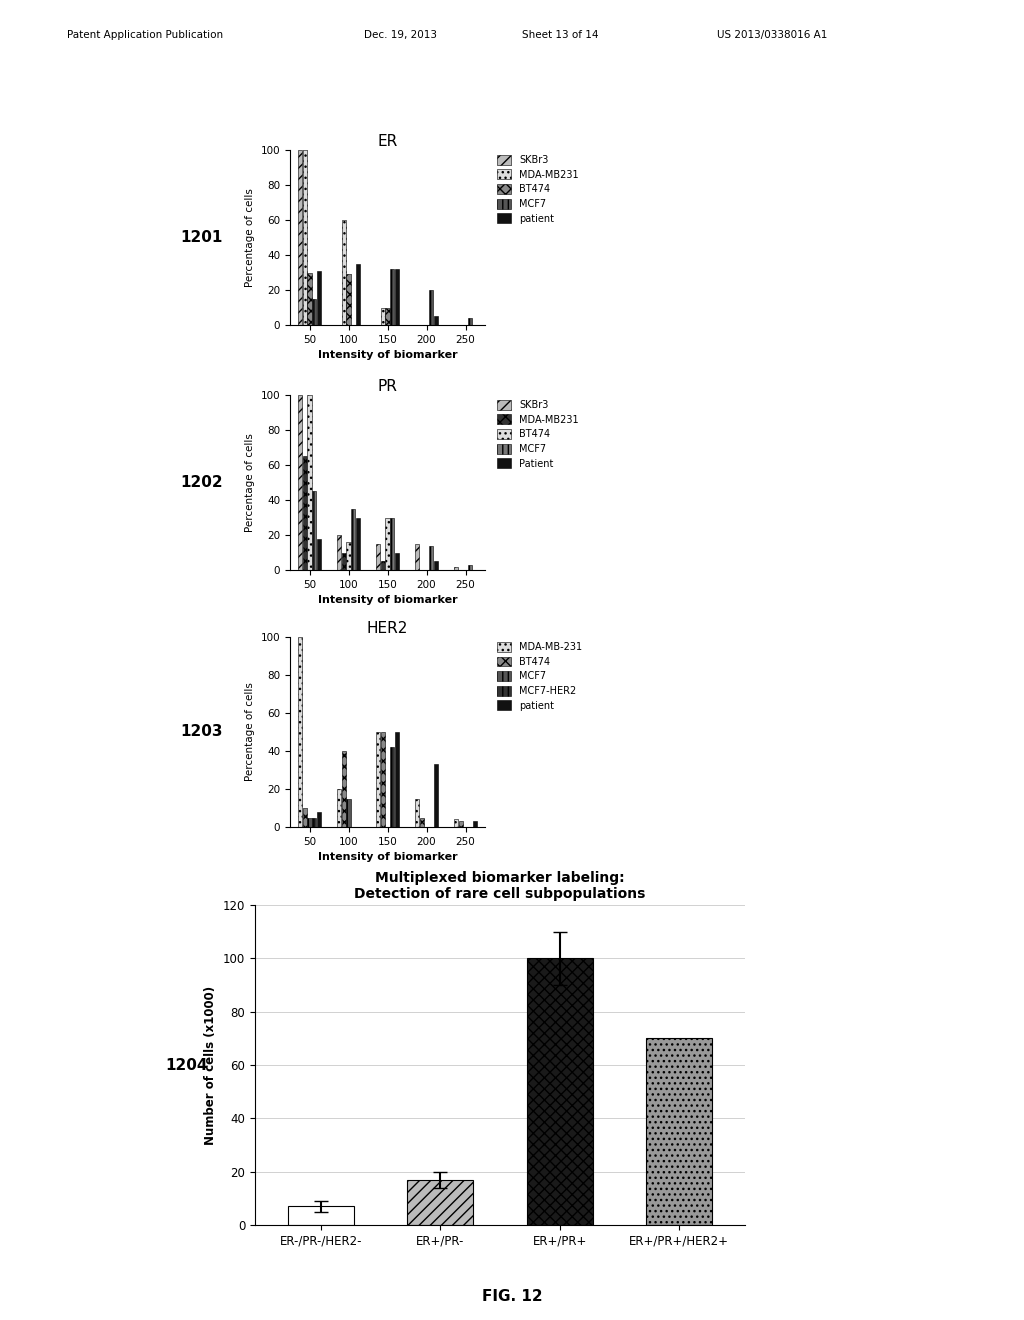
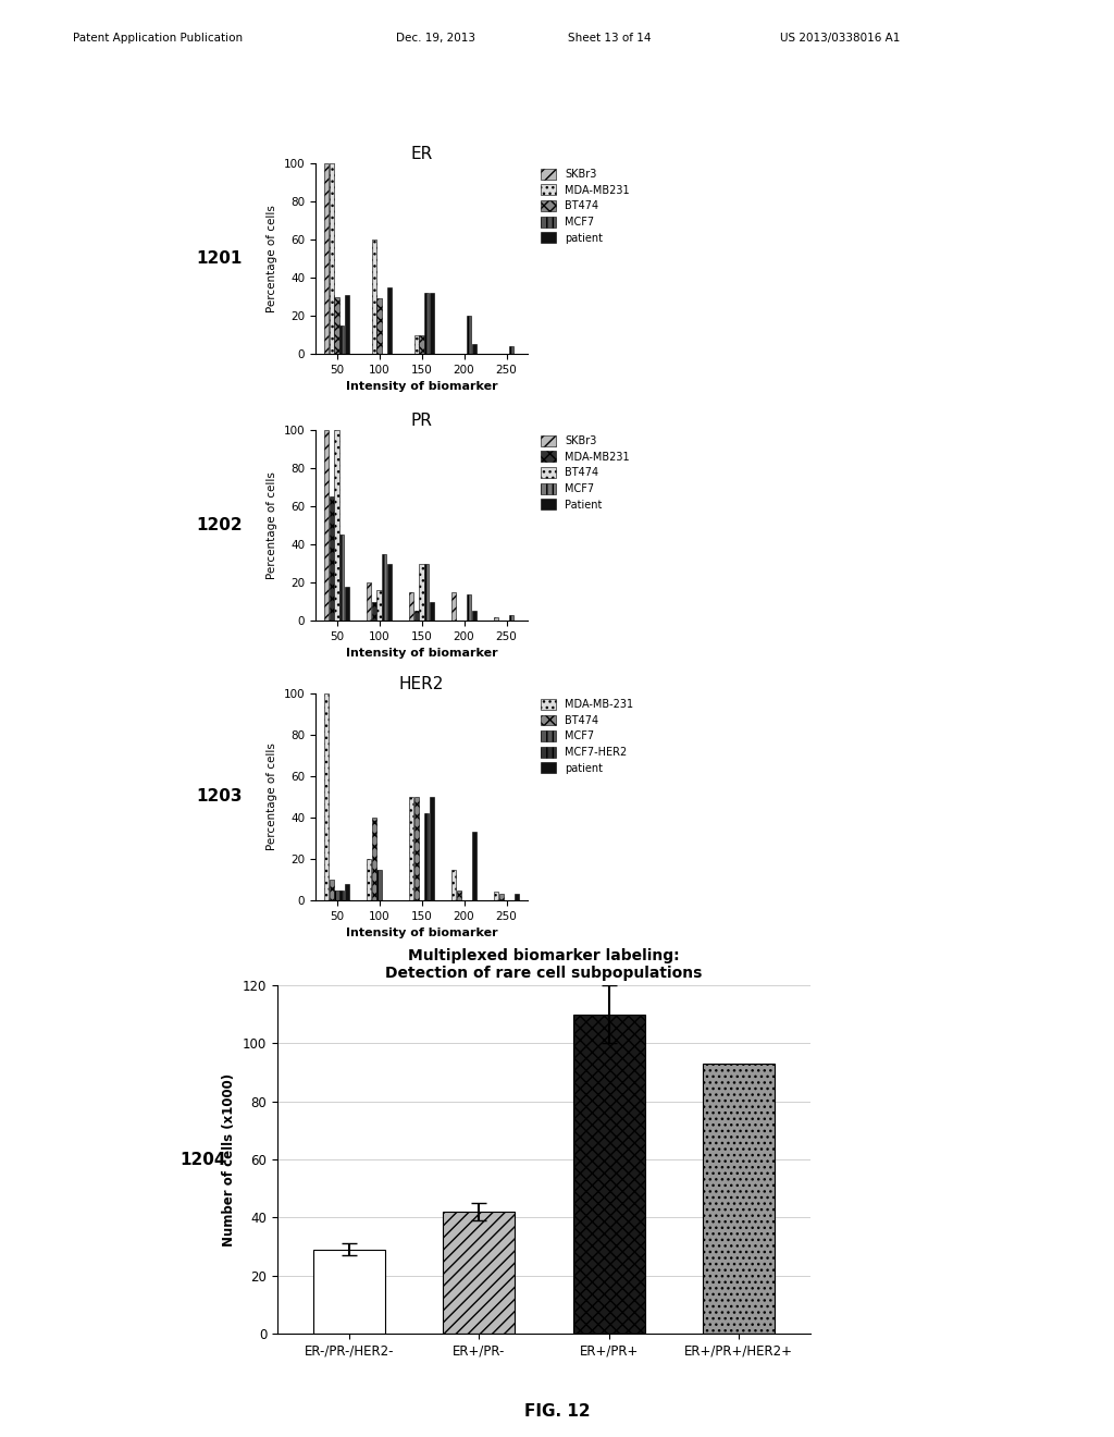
ER-/PR-/HER2-: 7 -> 29
ER+/PR-: 17 -> 42
ER+/PR+: 100 -> 110
ER+/PR+/HER2+: 70 -> 93
